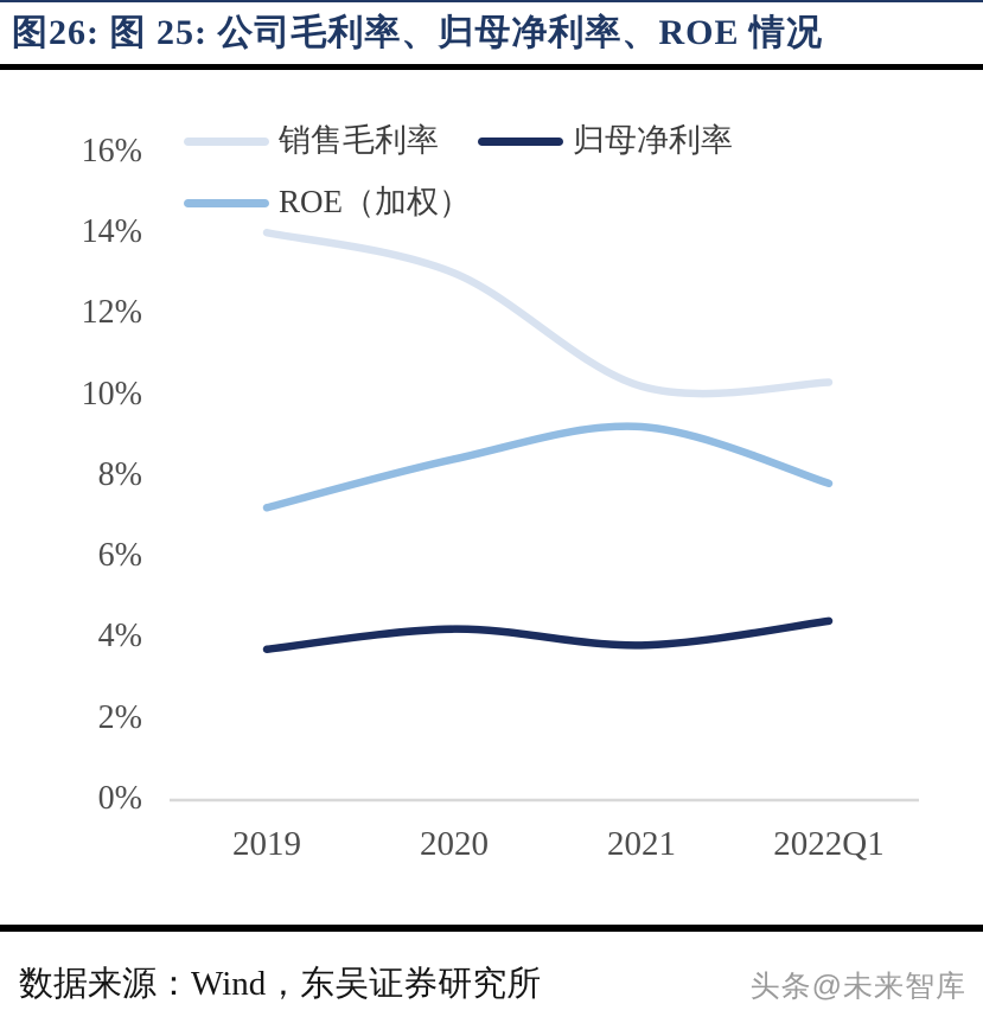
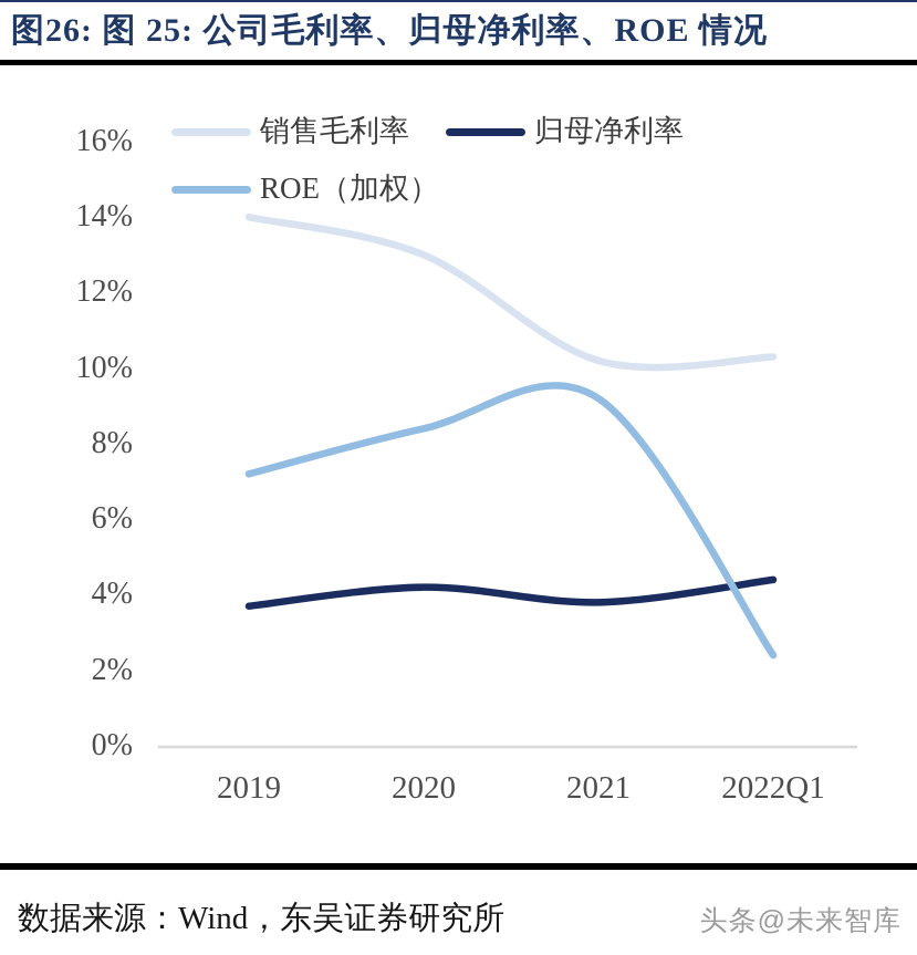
ROE（加权）/2022Q1: 7.8% -> 2.4%
